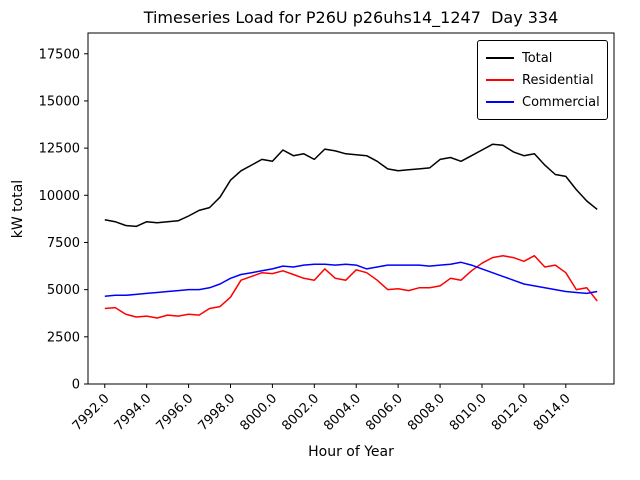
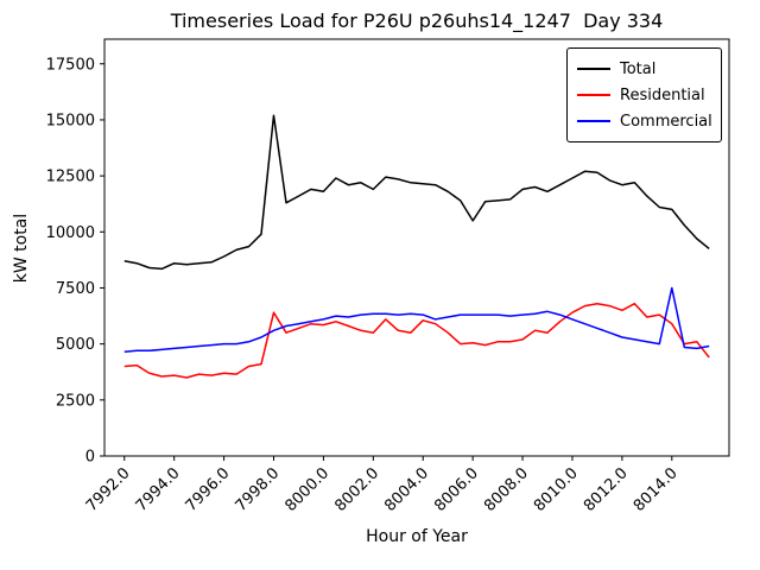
Total/7998.0: 10800 -> 15200
Residential/7998.0: 4600 -> 6400
Total/8006.0: 11300 -> 10500
Commercial/8014.0: 4900 -> 7500
